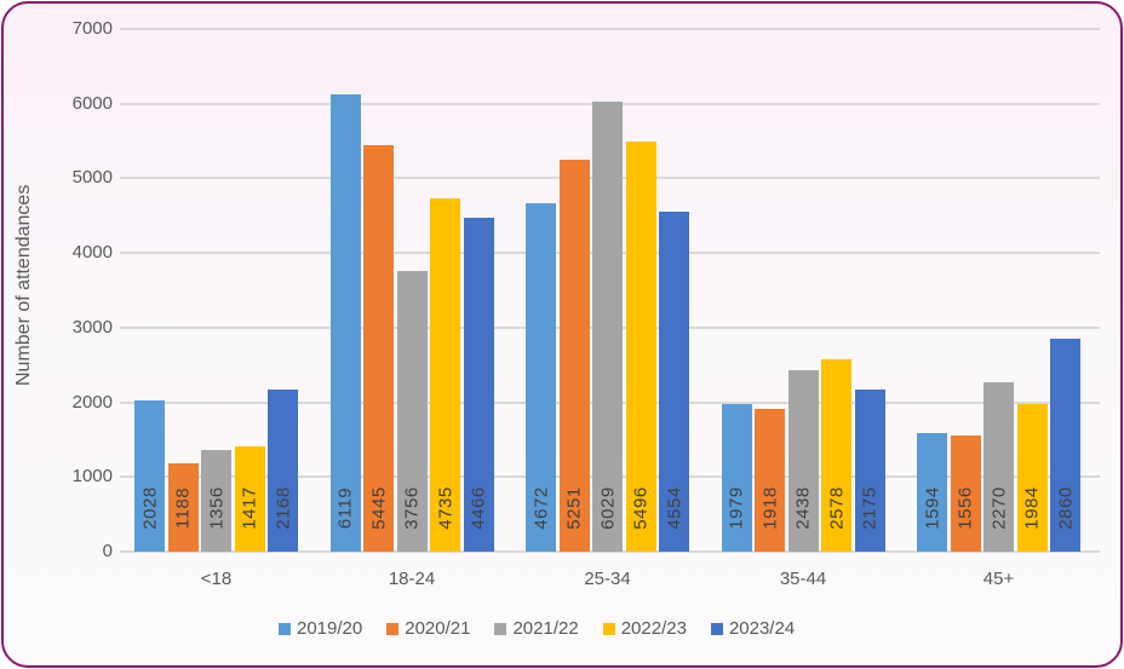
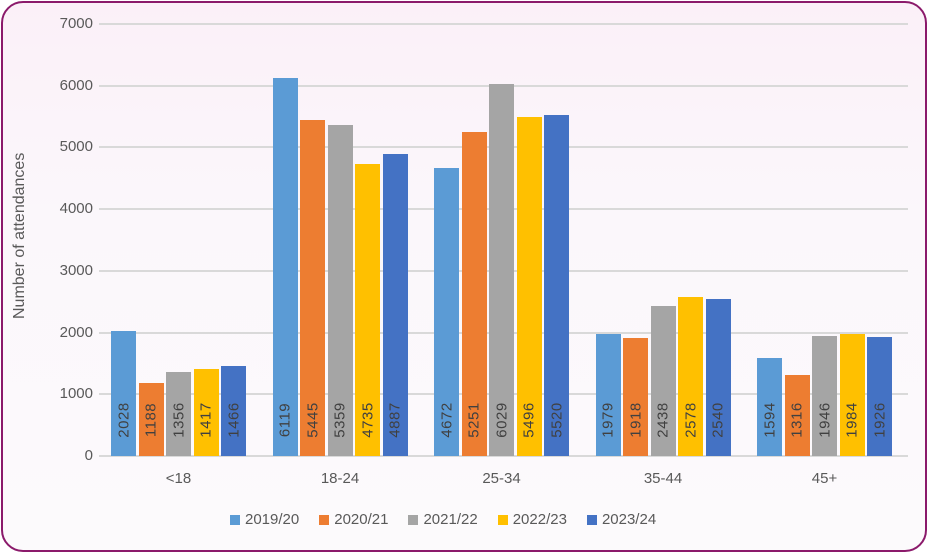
2023/24/<18: 2168 -> 1466
2021/22/18-24: 3756 -> 5359
2023/24/18-24: 4466 -> 4887
2023/24/25-34: 4554 -> 5520
2023/24/35-44: 2175 -> 2540
2020/21/45+: 1556 -> 1316
2021/22/45+: 2270 -> 1946
2023/24/45+: 2860 -> 1926
